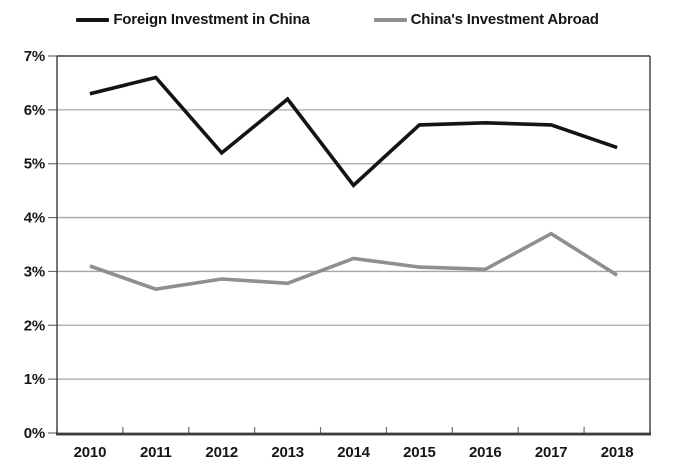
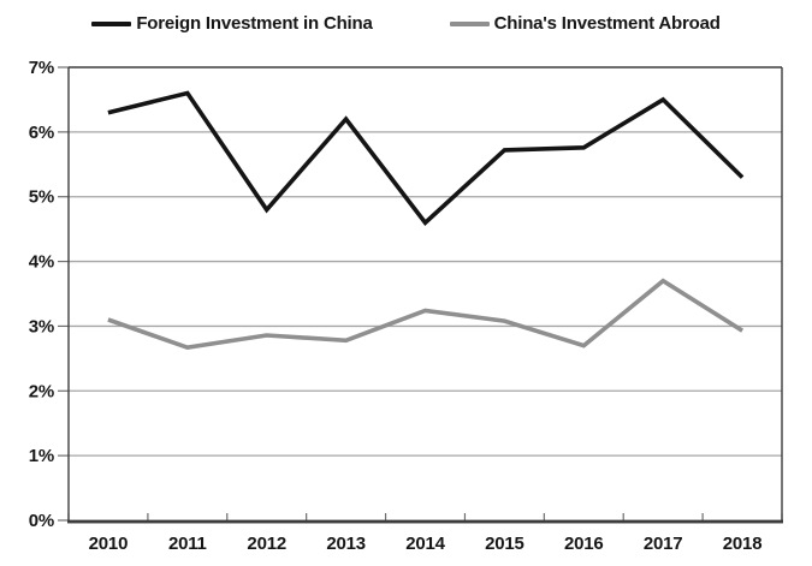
Foreign Investment in China/2012: 5.2% -> 4.8%
China's Investment Abroad/2016: 3.0% -> 2.7%
Foreign Investment in China/2017: 5.7% -> 6.5%
